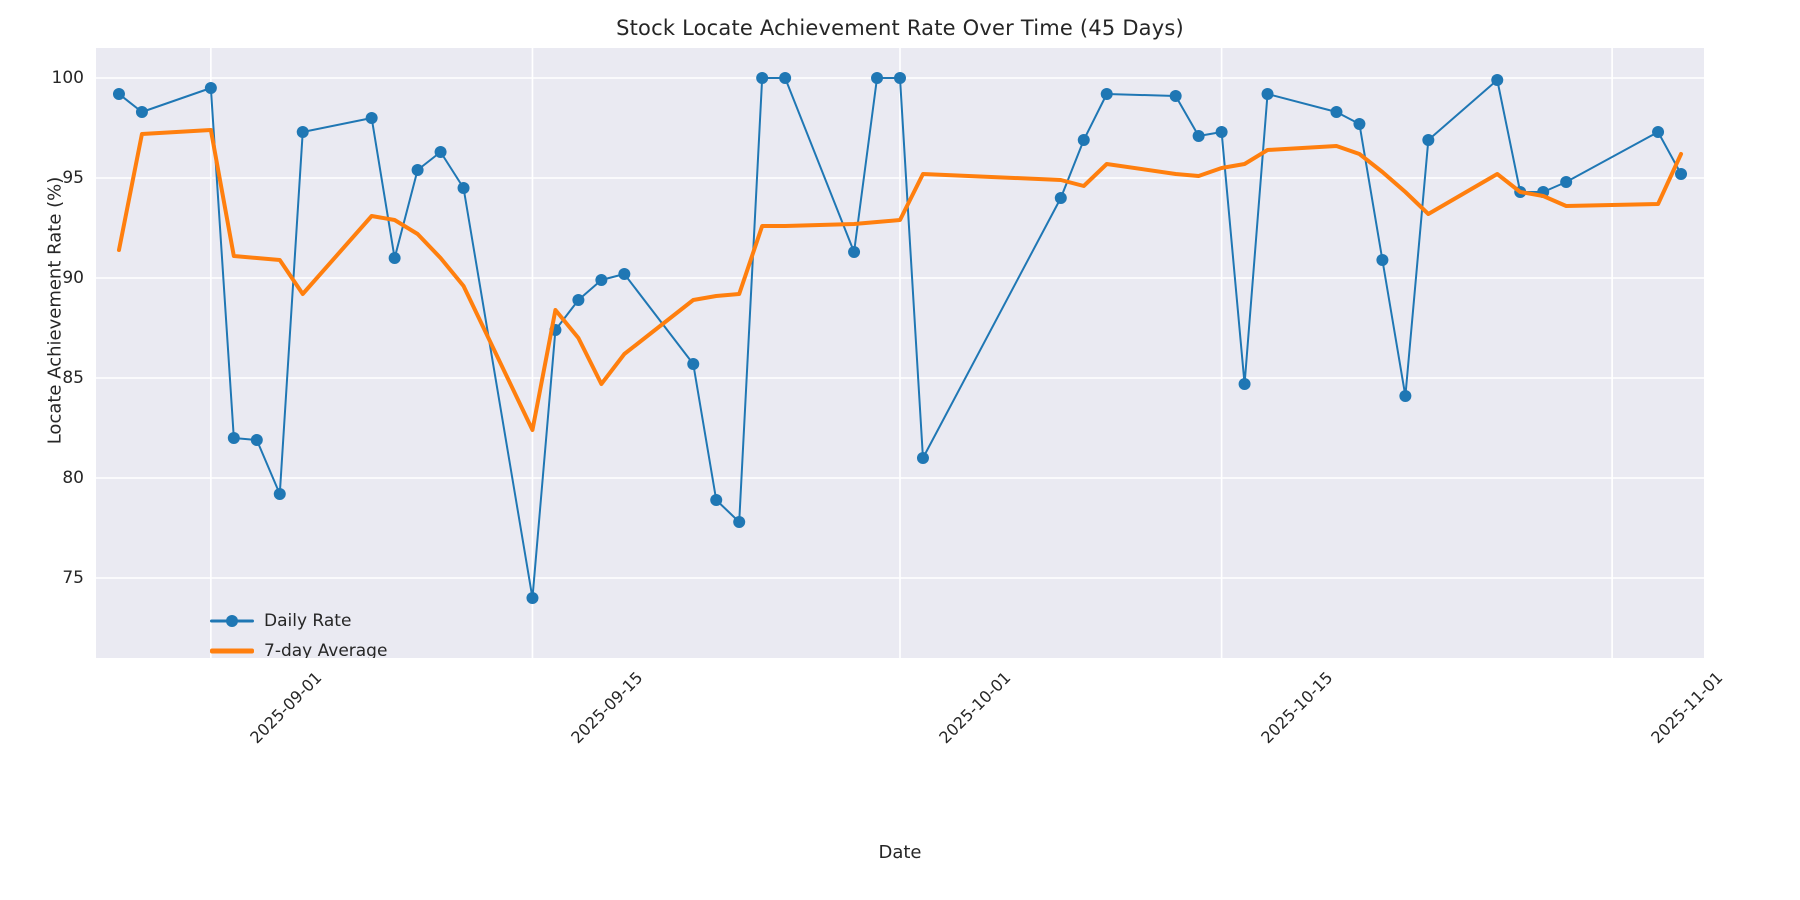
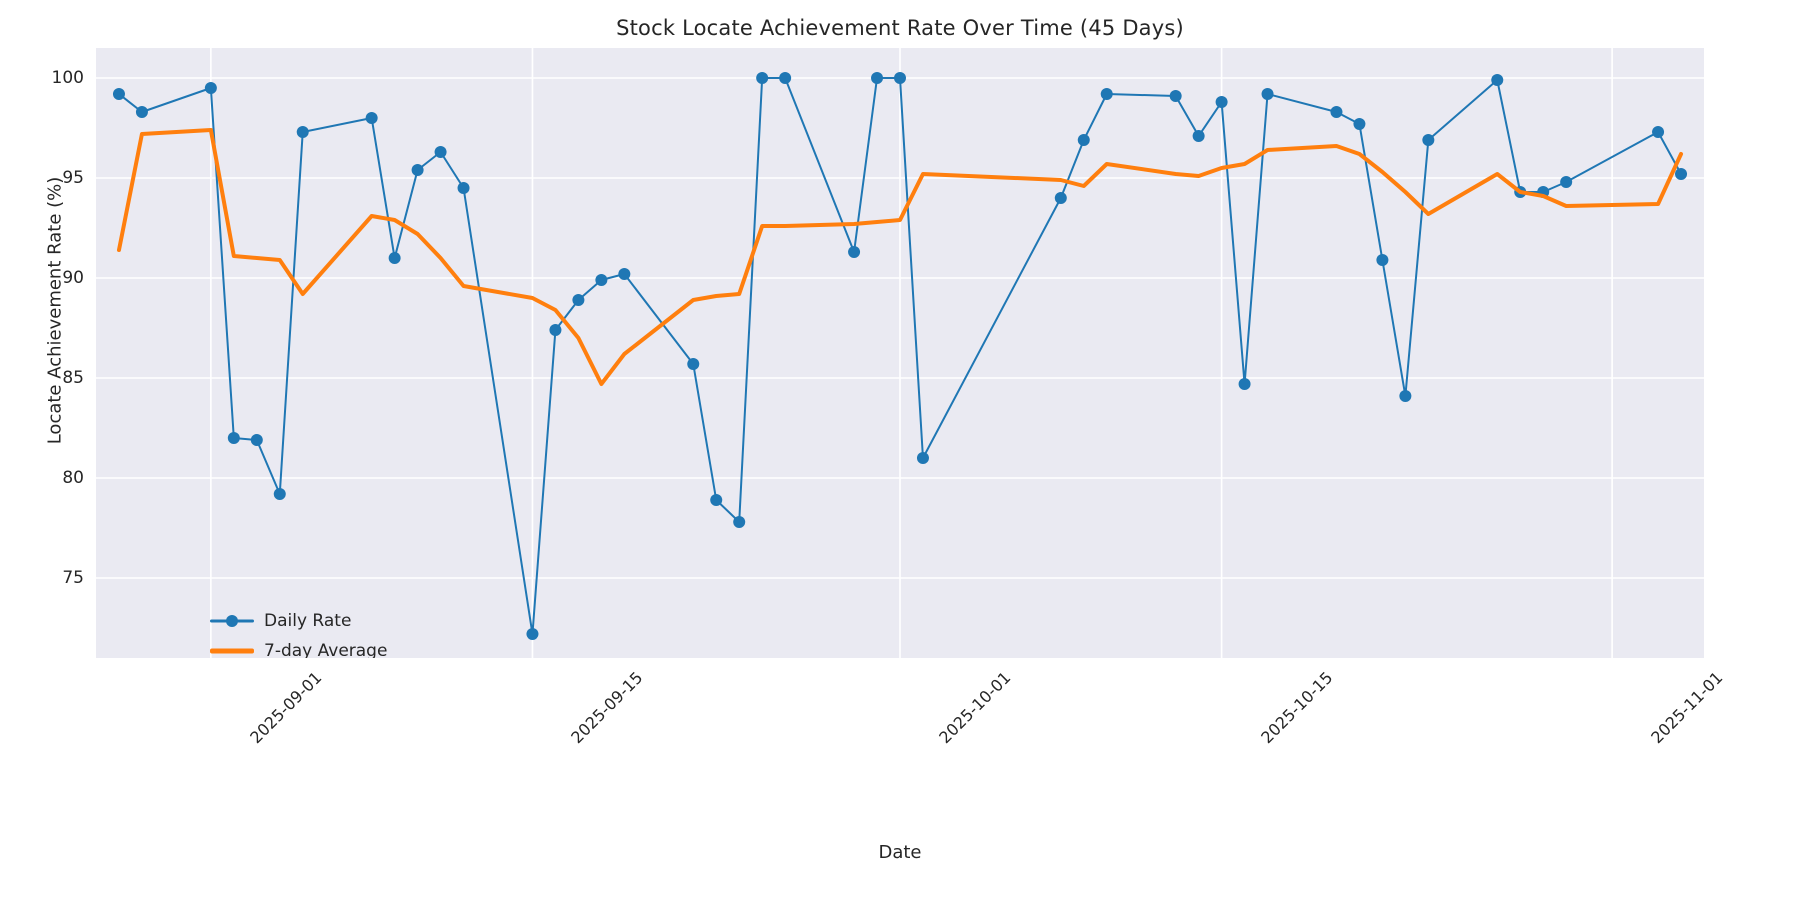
Daily Rate/2025-09-15: 74.0 -> 72.2
7-day Average/2025-09-15: 82.4 -> 89.0
Daily Rate/2025-10-15: 97.3 -> 98.8
